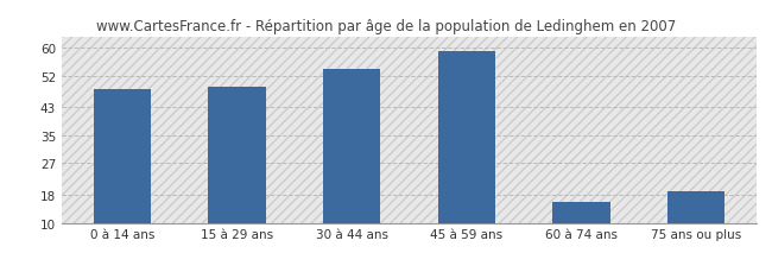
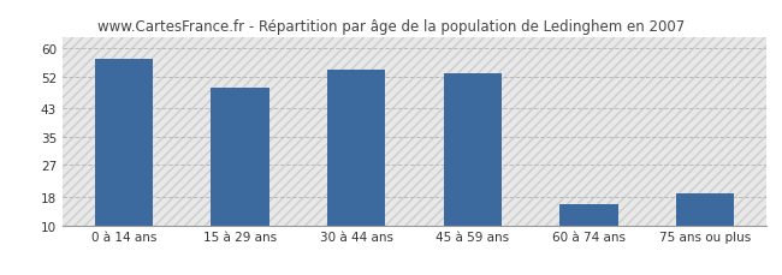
0 à 14 ans: 48 -> 57
45 à 59 ans: 59 -> 53
